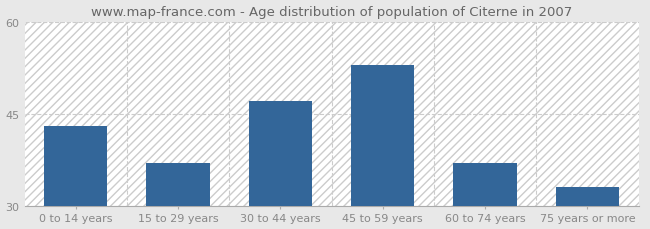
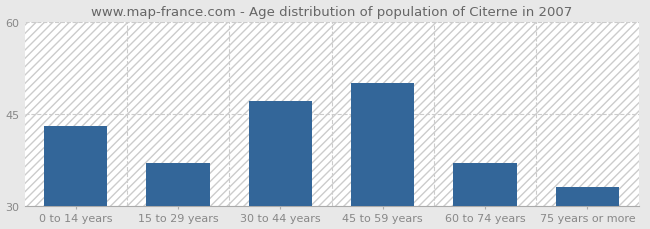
45 to 59 years: 53 -> 50
